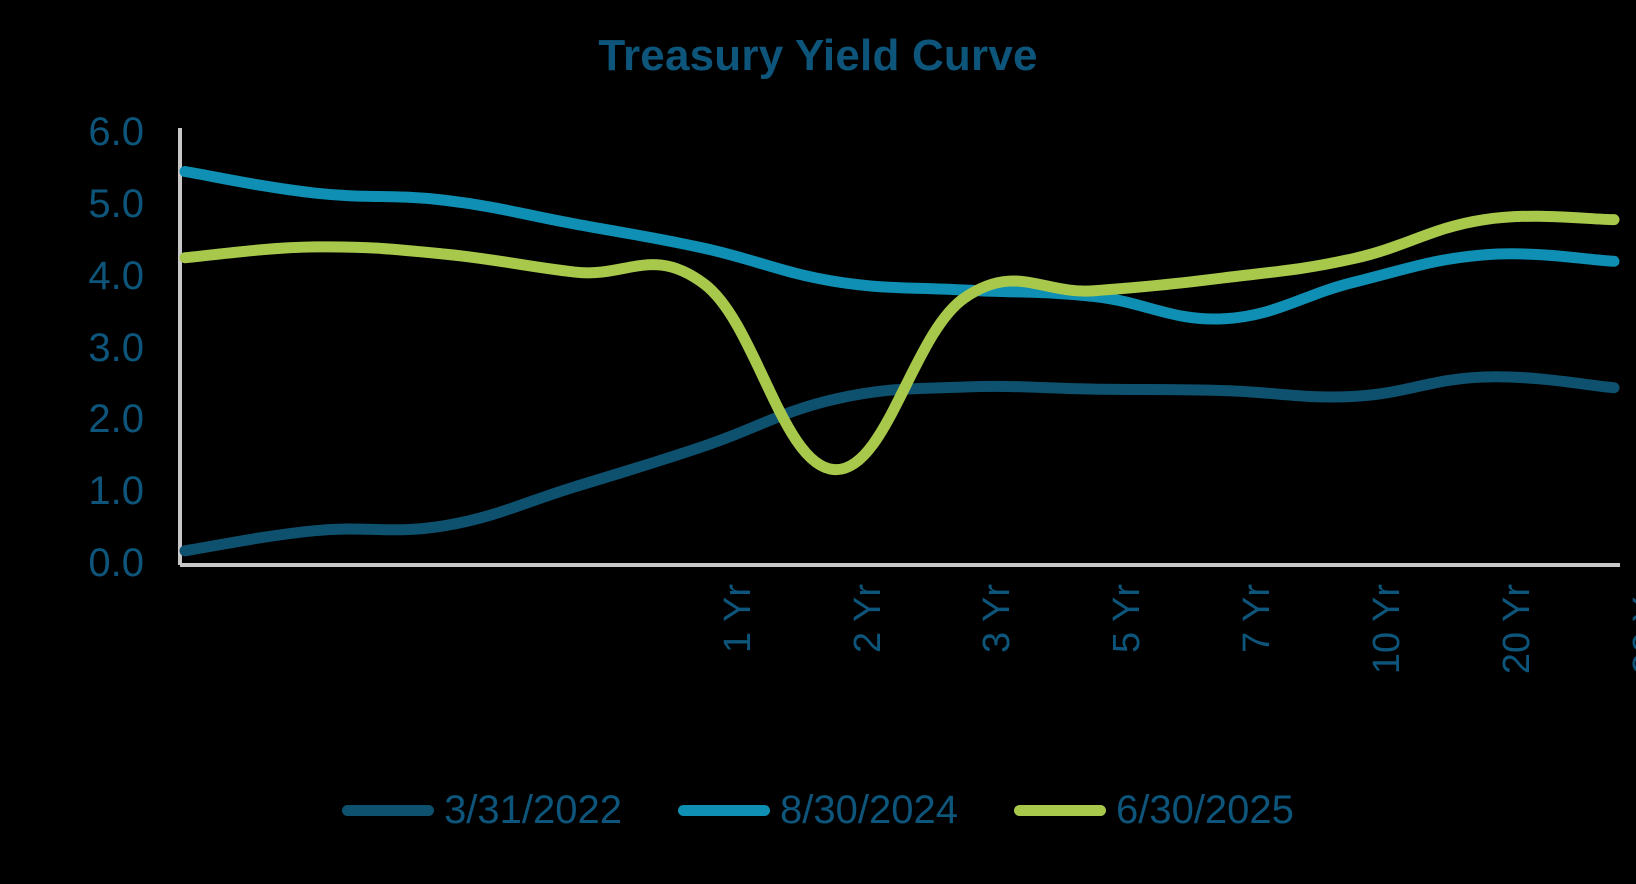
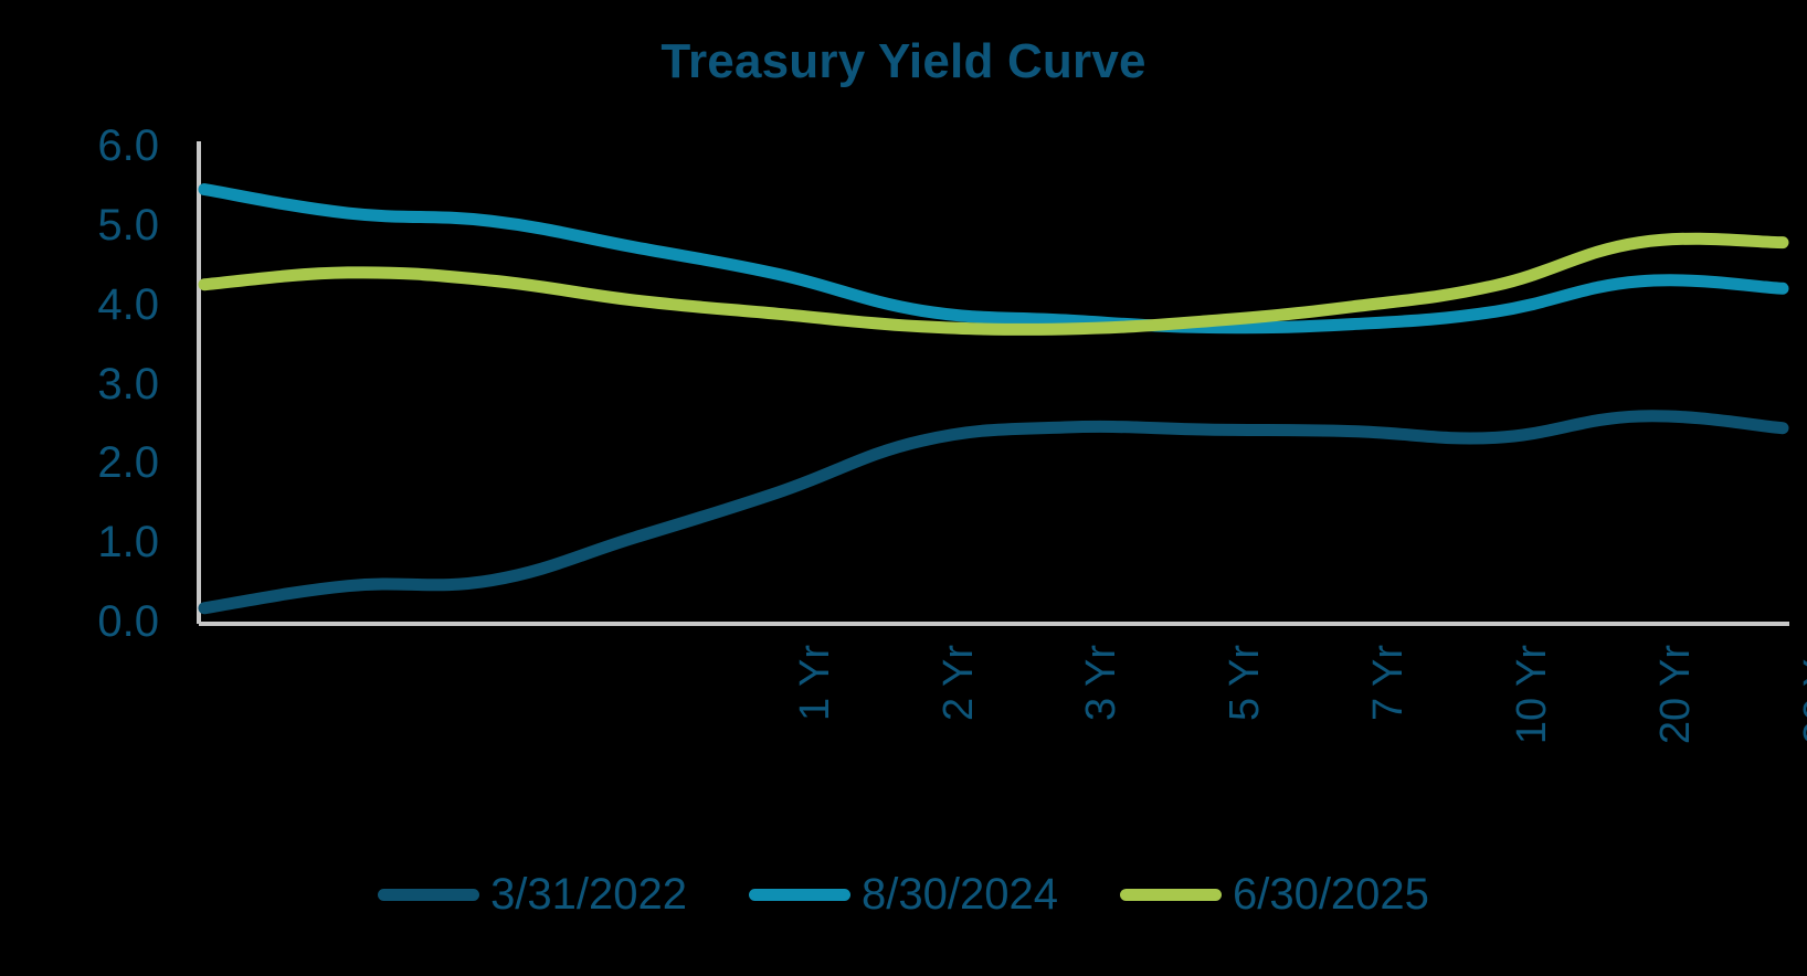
6/30/2025/2 Yr: 1.3 -> 3.7
8/30/2024/7 Yr: 3.4 -> 3.8
